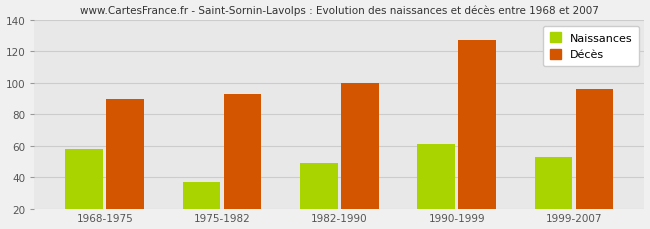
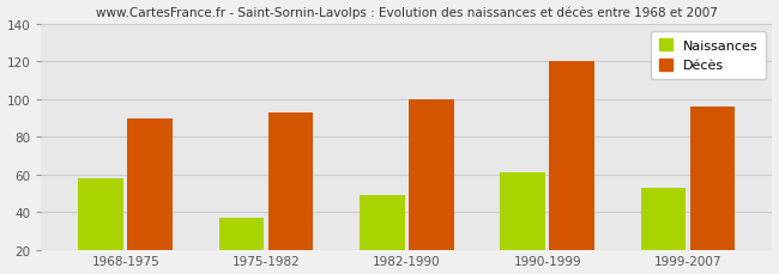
Décès/1990-1999: 127 -> 120
